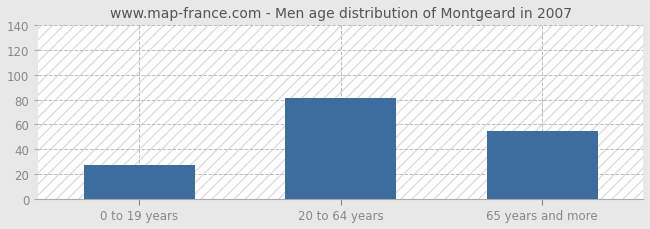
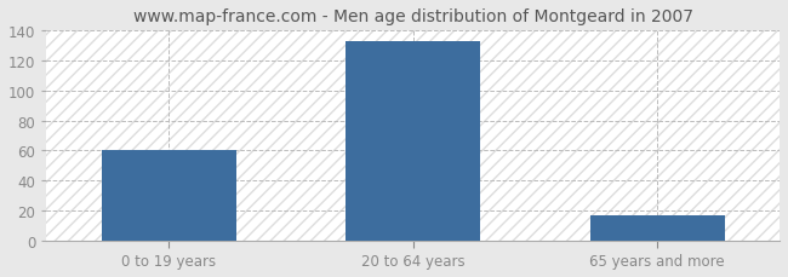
0 to 19 years: 27 -> 60
20 to 64 years: 81 -> 133
65 years and more: 55 -> 17
